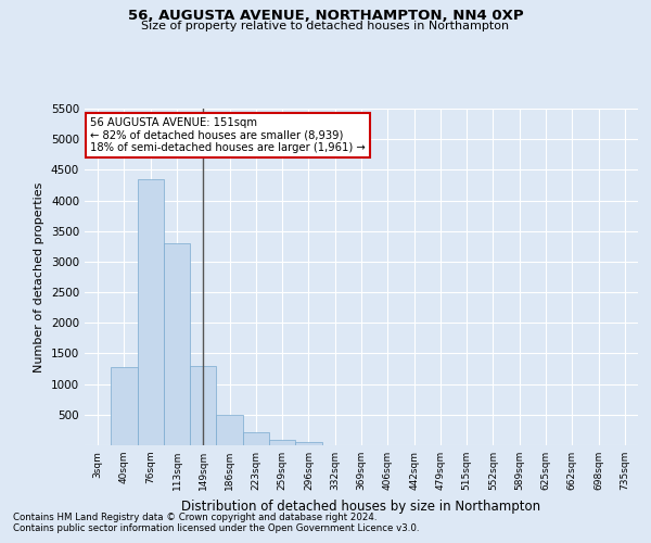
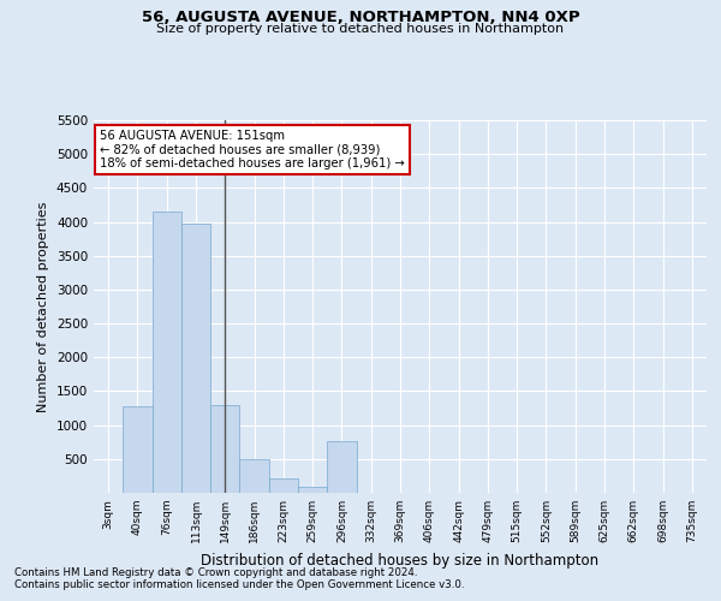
76sqm: 4340 -> 4160
113sqm: 3300 -> 3980
296sqm: 60 -> 760
